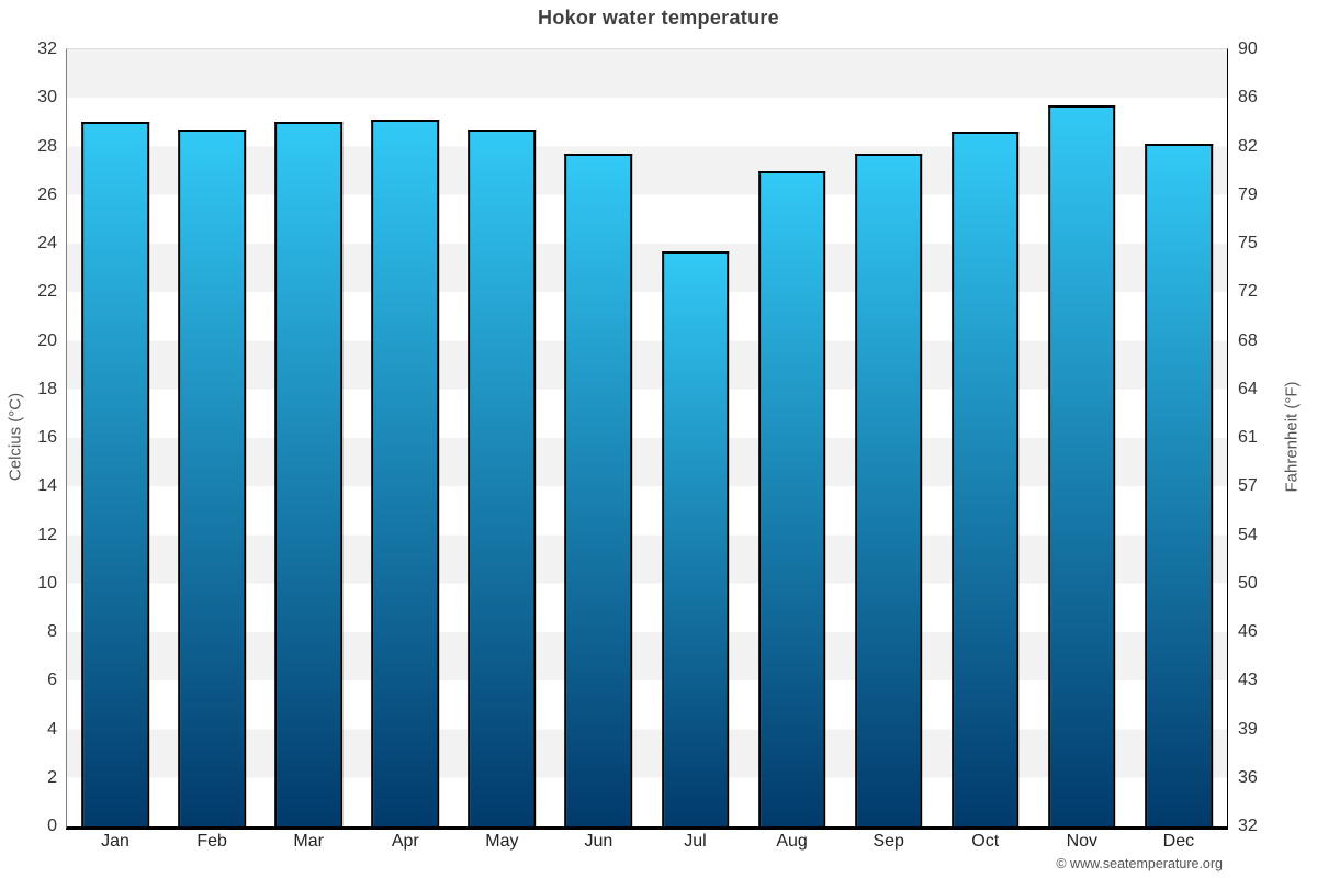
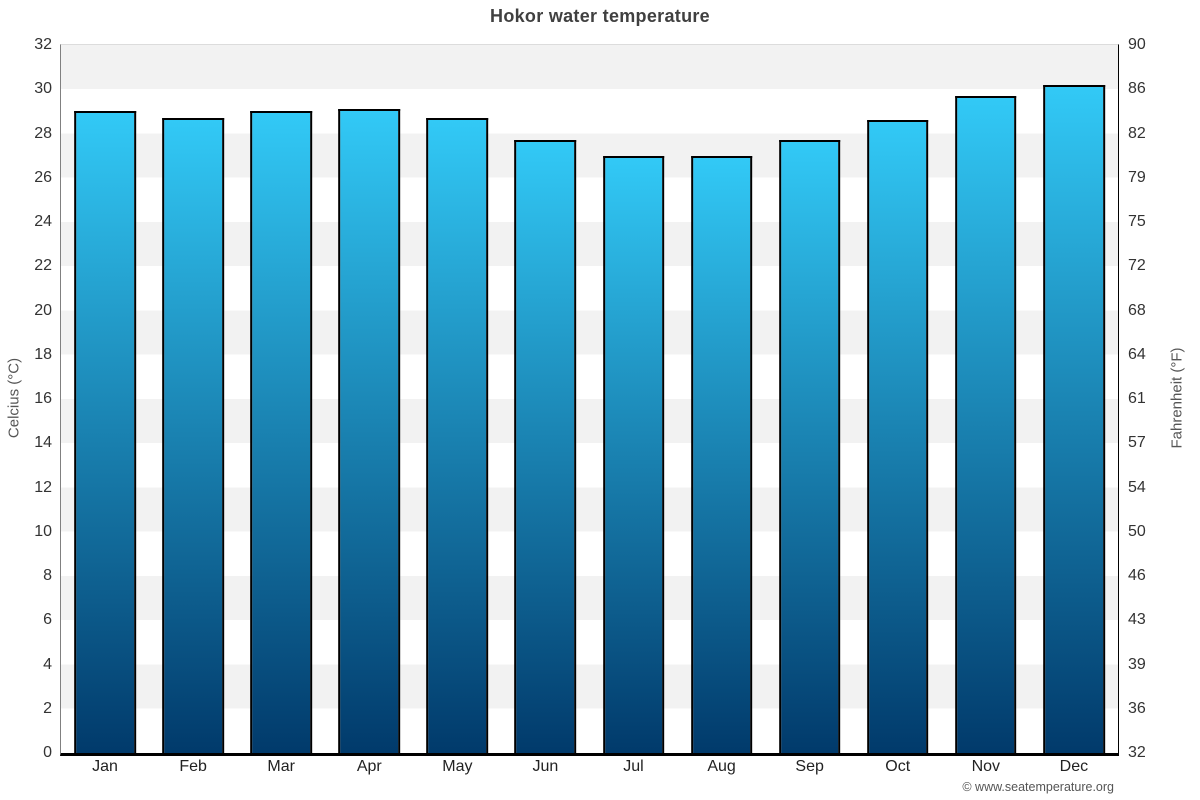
Jul: 23.7 -> 27.0
Dec: 28.1 -> 30.2
